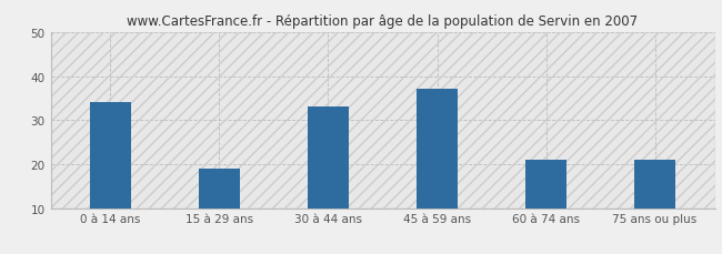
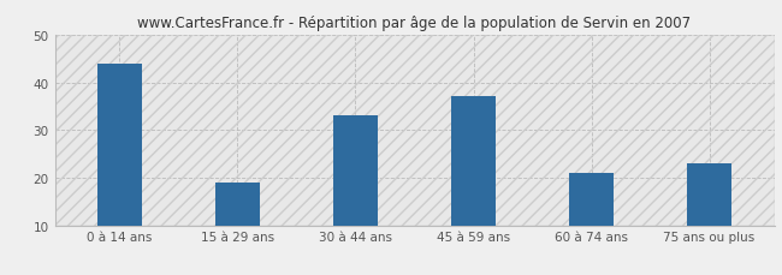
0 à 14 ans: 34 -> 44
75 ans ou plus: 21 -> 23
